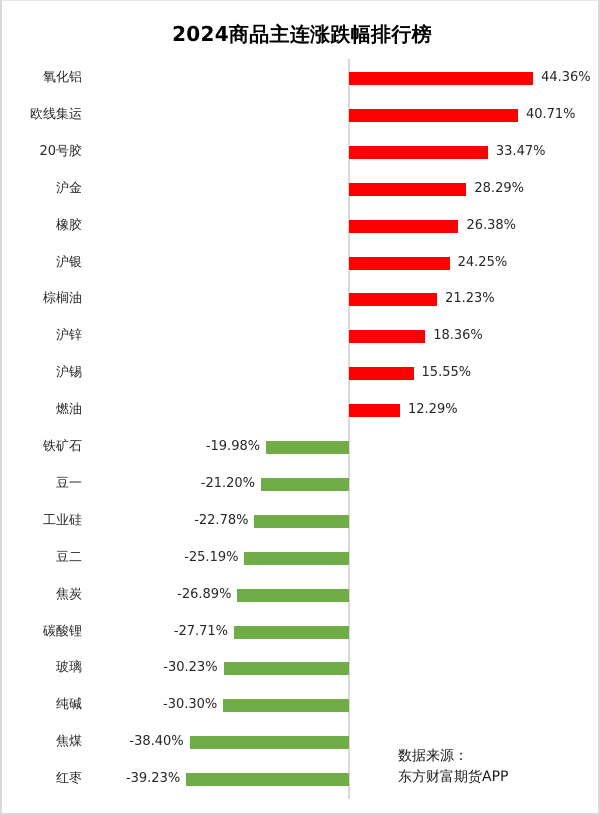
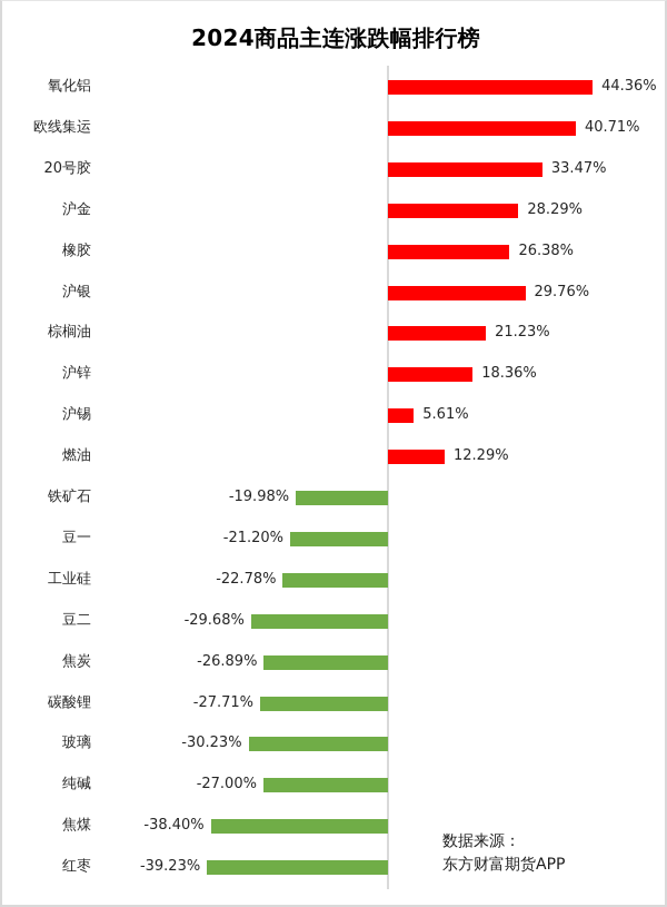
沪银: 24.25% -> 29.76%
沪锡: 15.55% -> 5.61%
豆二: -25.19% -> -29.68%
纯碱: -30.30% -> -27.00%
